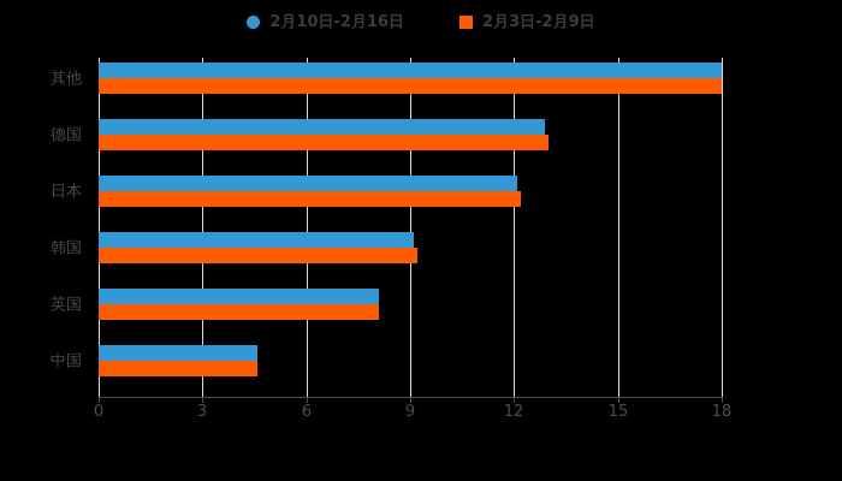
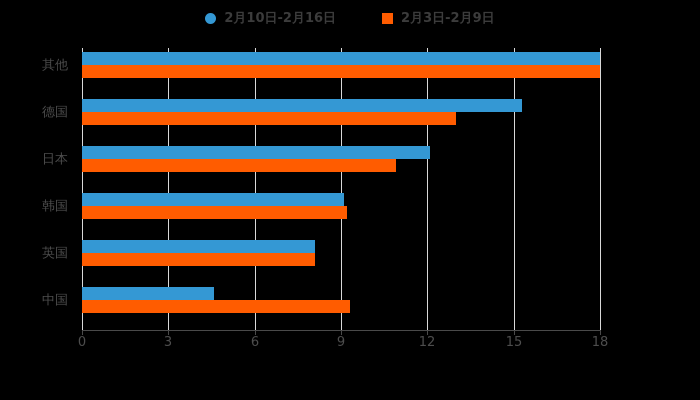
2月10日-2月16日/德国: 12.9 -> 15.3
2月3日-2月9日/日本: 12.2 -> 10.9
2月3日-2月9日/中国: 4.6 -> 9.3
